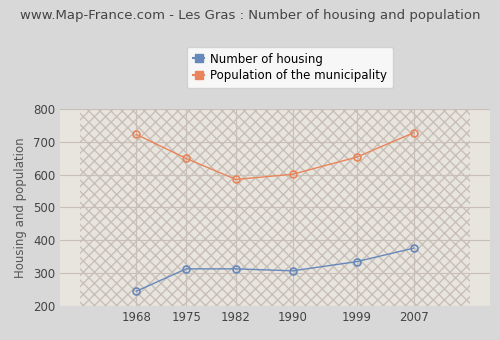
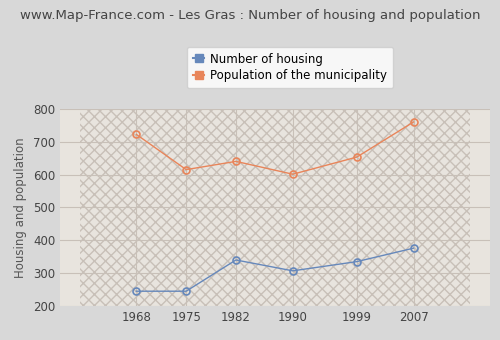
Number of housing/1975: 313 -> 245
Population of the municipality/1975: 649 -> 615
Number of housing/1982: 313 -> 340
Population of the municipality/1982: 585 -> 640
Population of the municipality/2007: 727 -> 760
